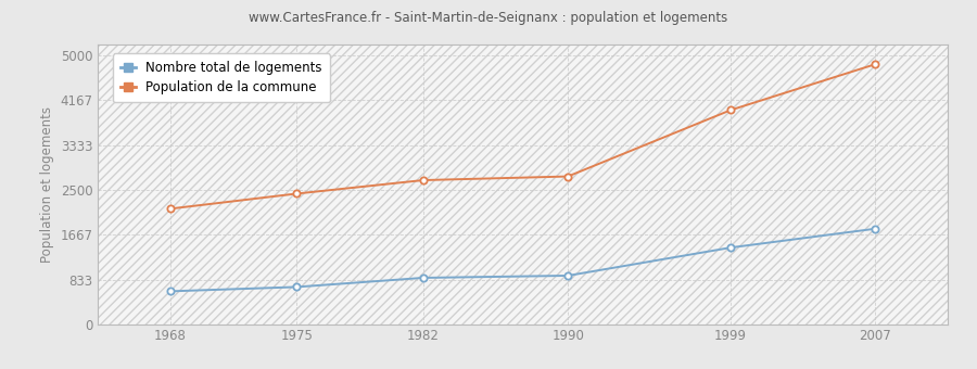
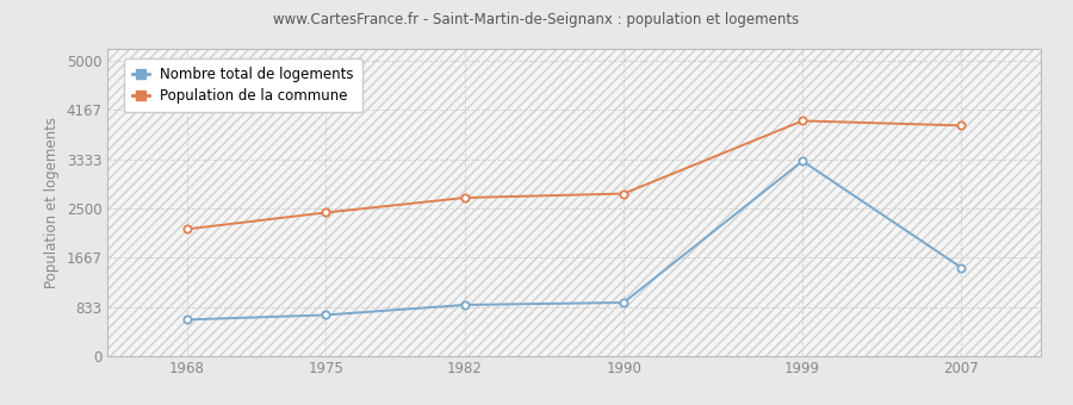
Nombre total de logements/1999: 1430 -> 3300
Nombre total de logements/2007: 1780 -> 1500
Population de la commune/2007: 4830 -> 3900
